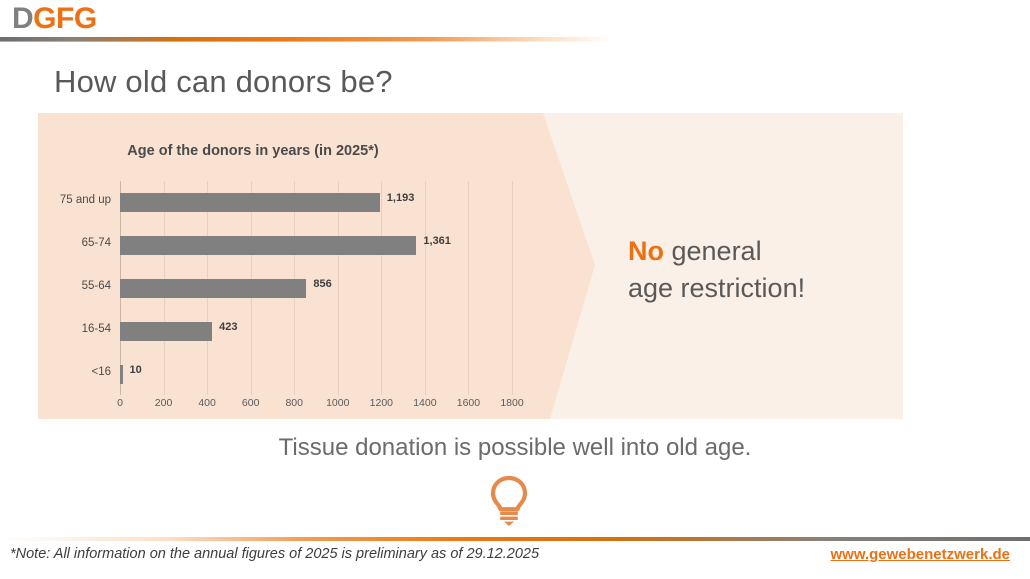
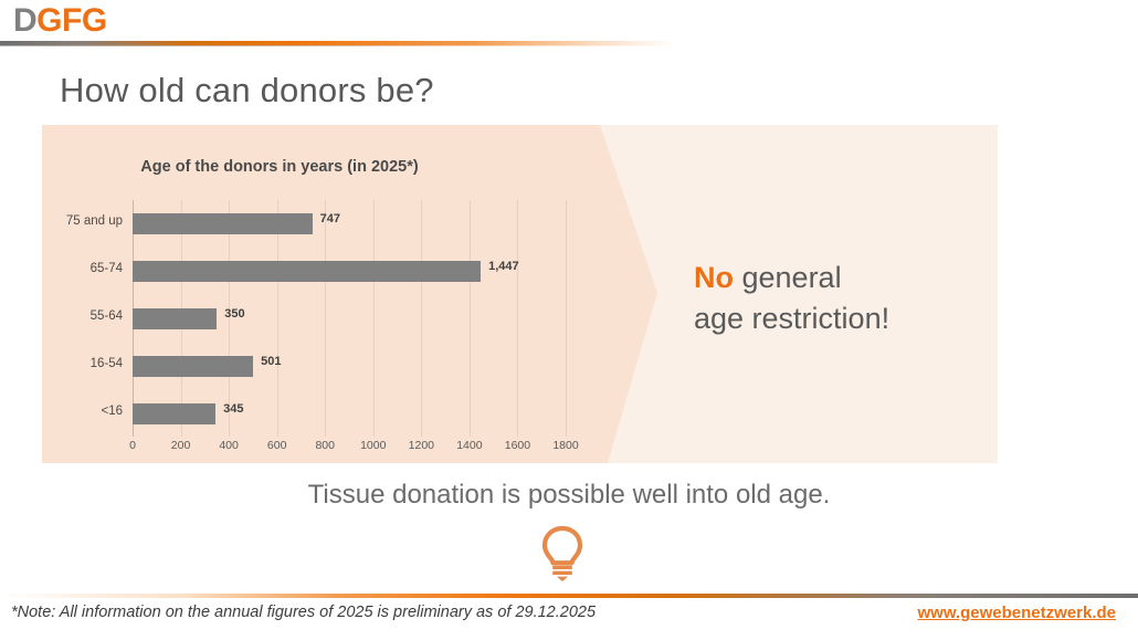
75 and up: 1,193 -> 747
65-74: 1,361 -> 1,447
55-64: 856 -> 350
16-54: 423 -> 501
<16: 10 -> 345
